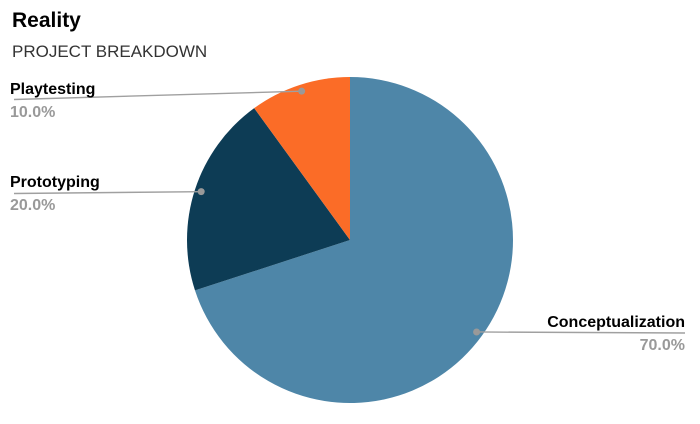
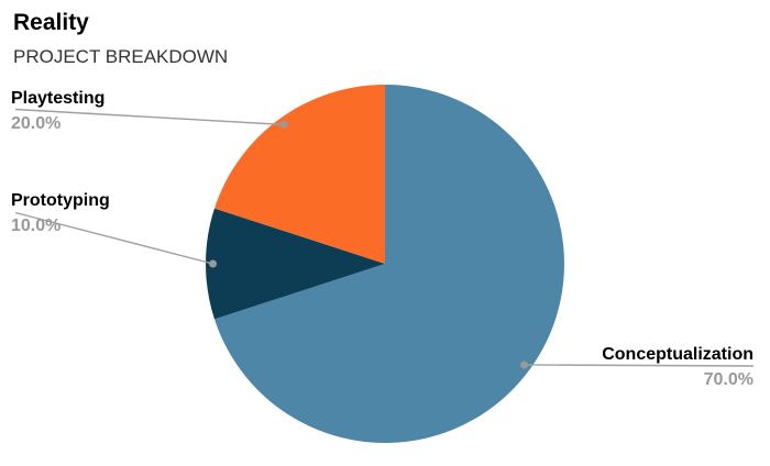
Prototyping: 20.0% -> 10.0%
Playtesting: 10.0% -> 20.0%
